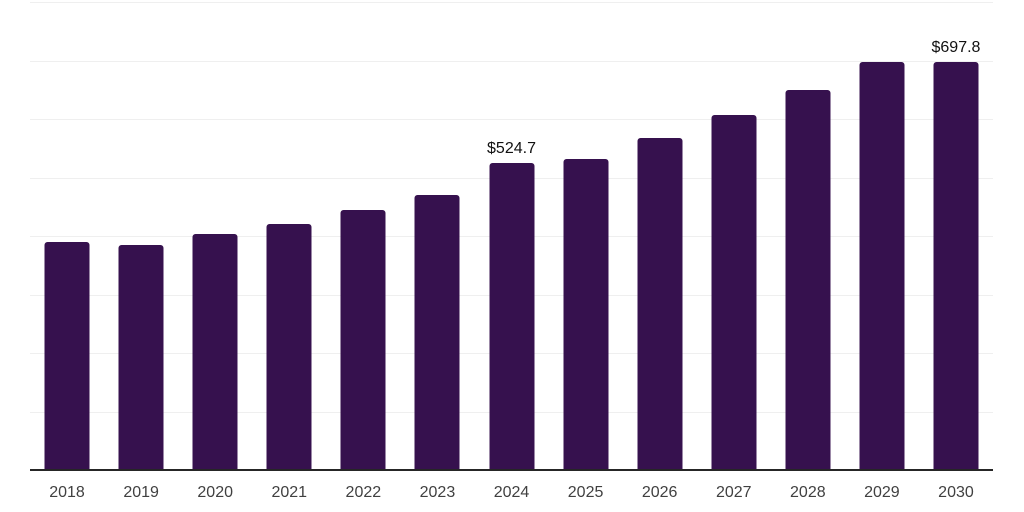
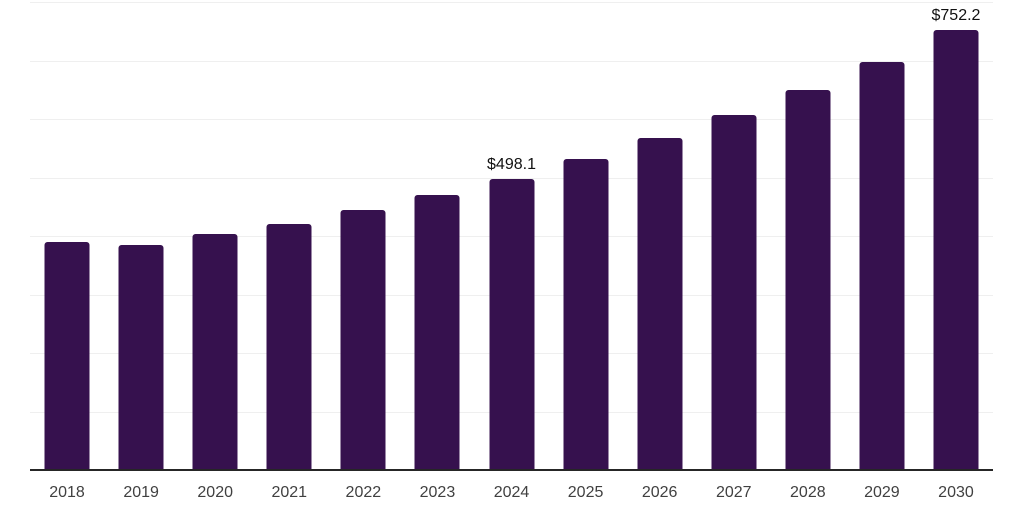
2024: $524.7 -> $498.1
2030: $697.8 -> $752.2
